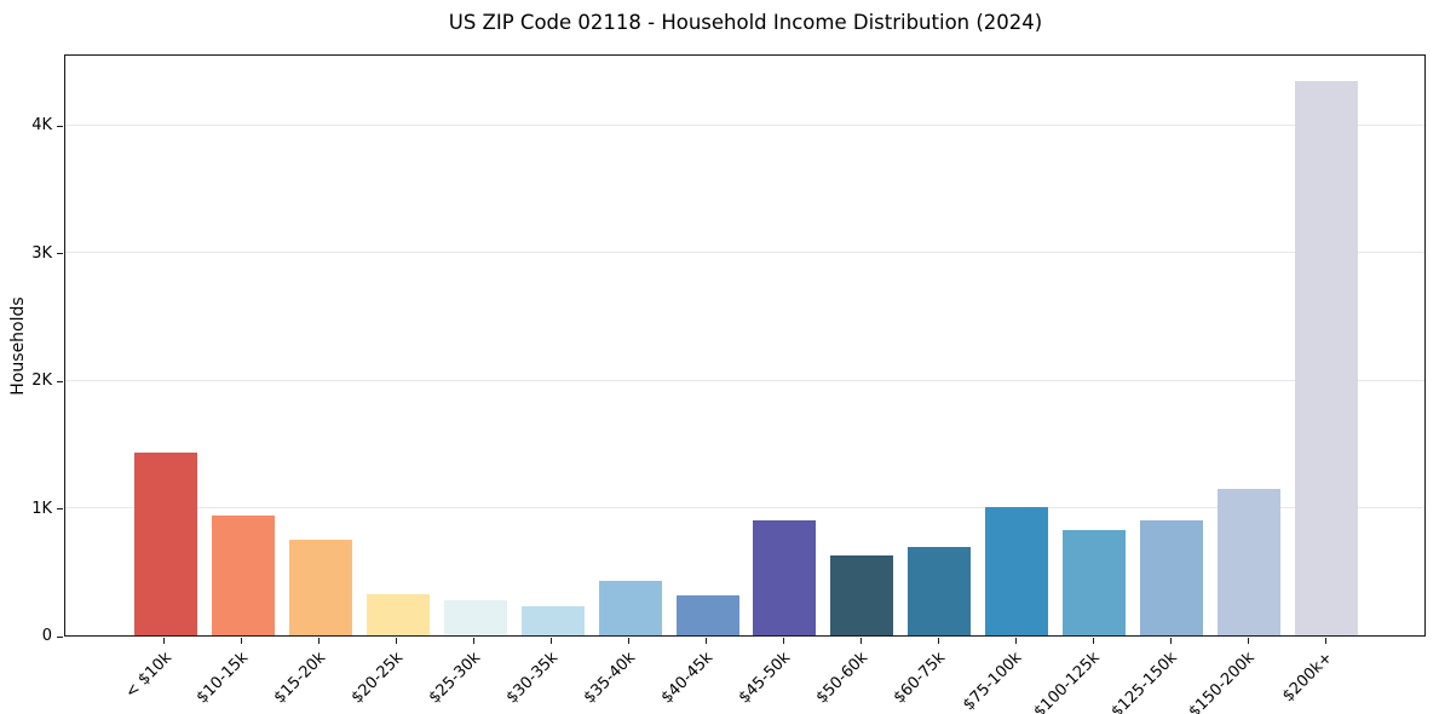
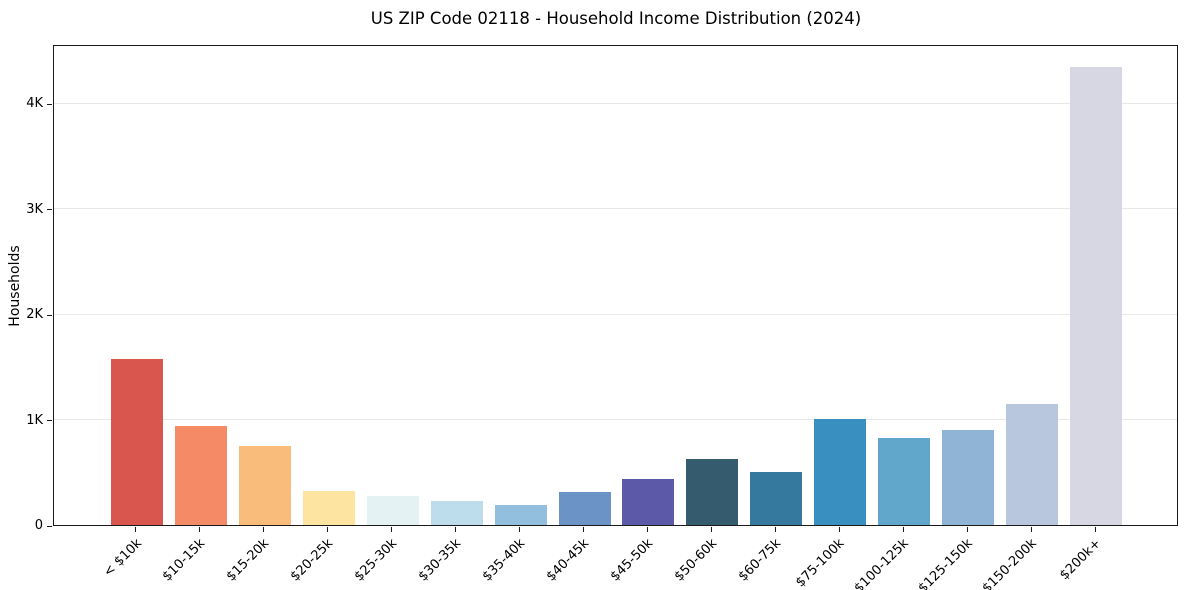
< $10k: 1.43K -> 1.58K
$35-40k: 0.43K -> 0.19K
$45-50k: 0.90K -> 0.44K
$60-75k: 0.69K -> 0.50K
